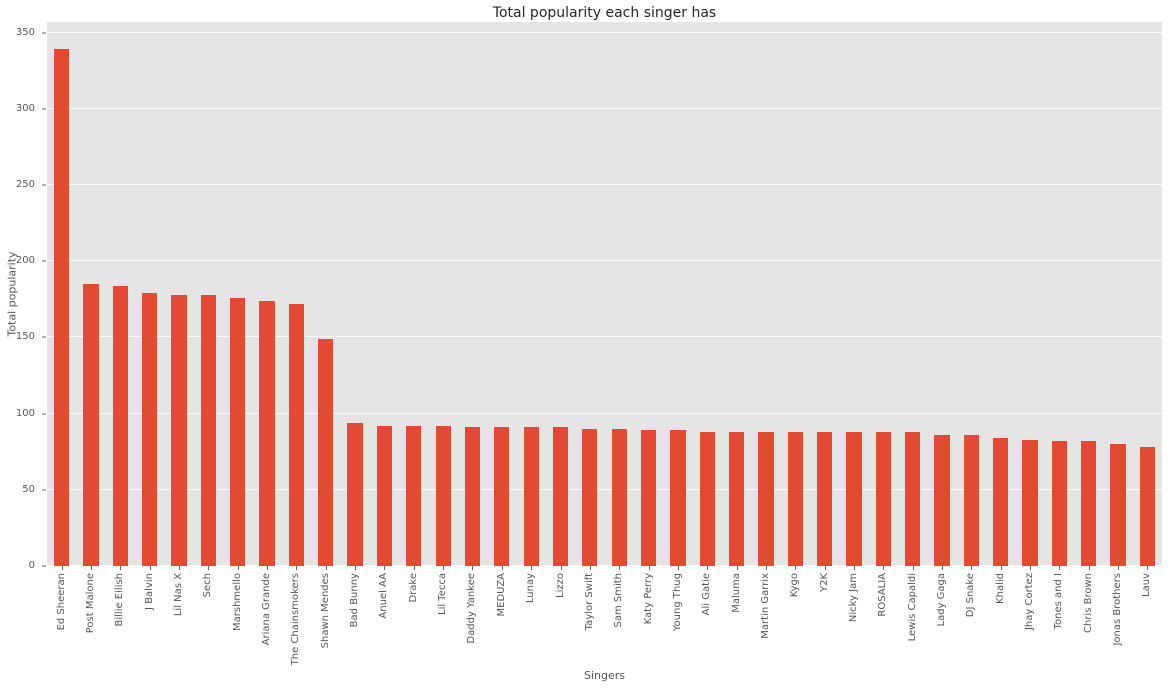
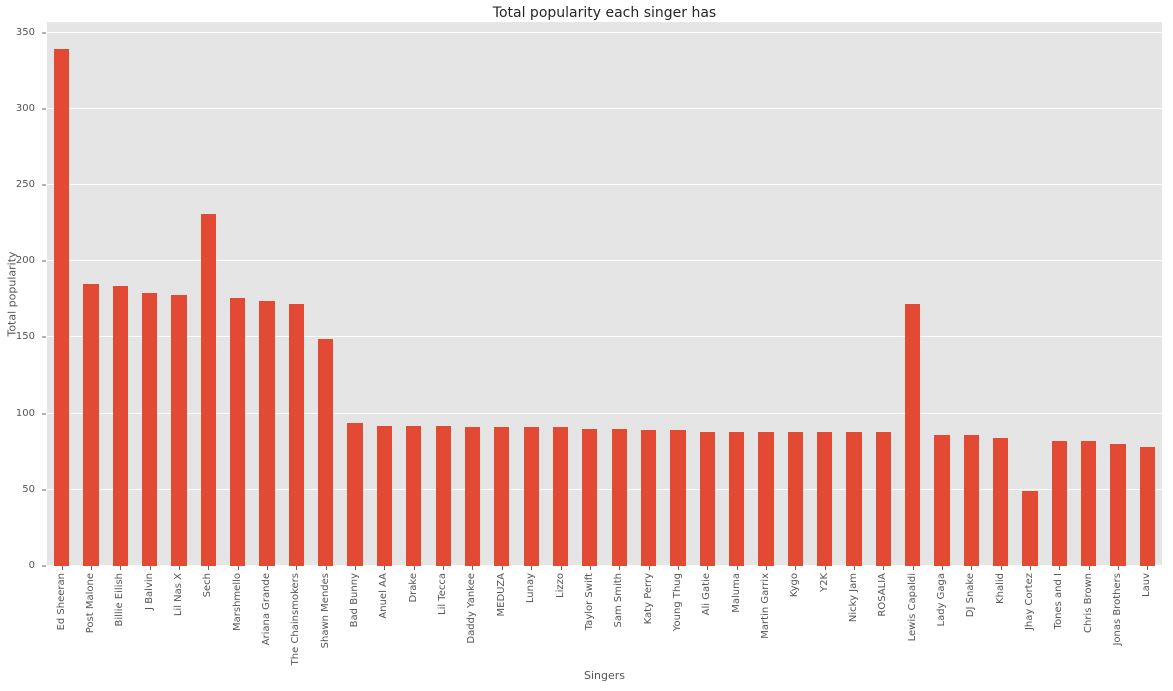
Sech: 178 -> 231
Lewis Capaldi: 88 -> 172
Jhay Cortez: 83 -> 49
